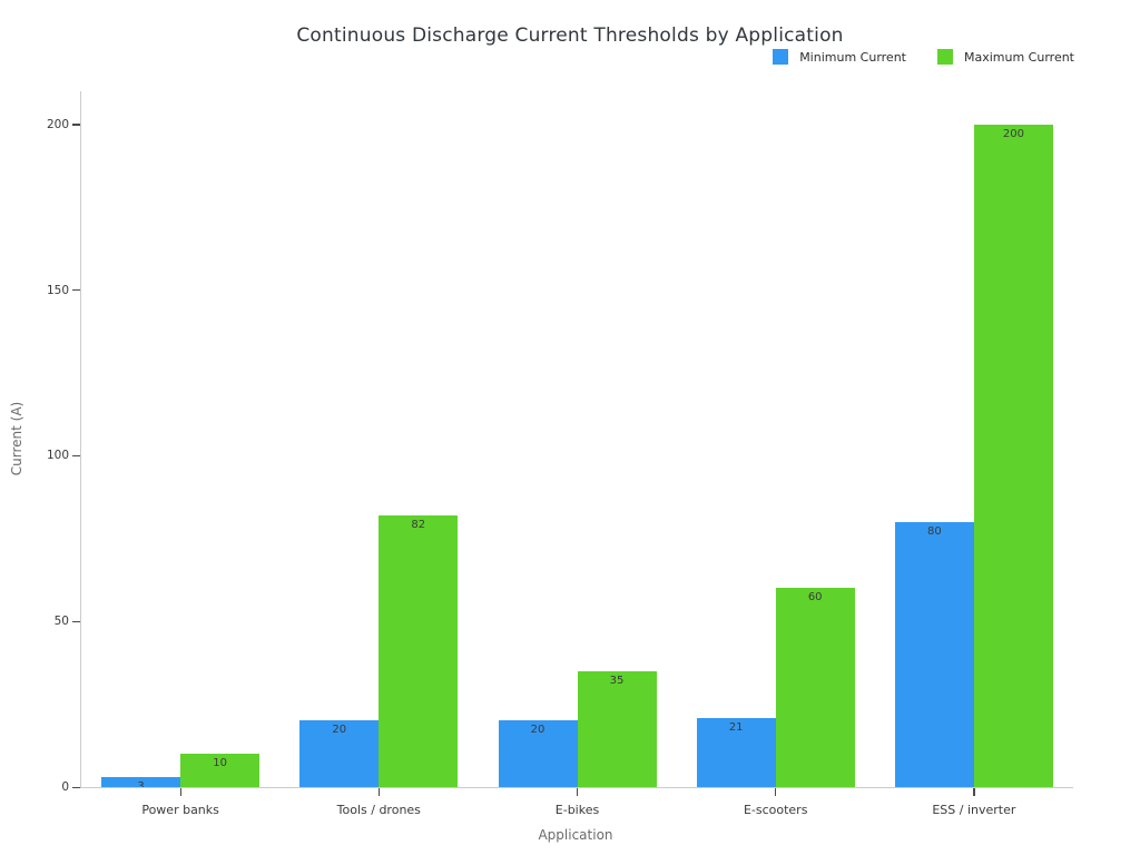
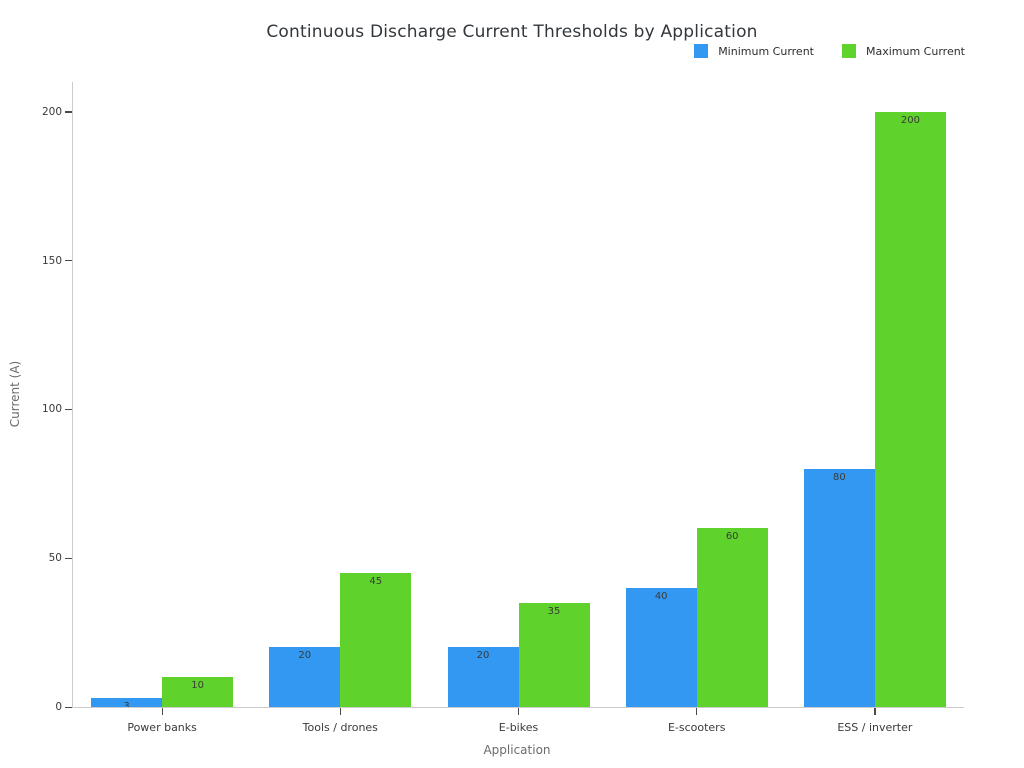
Maximum Current/Tools / drones: 82 -> 45
Minimum Current/E-scooters: 21 -> 40
